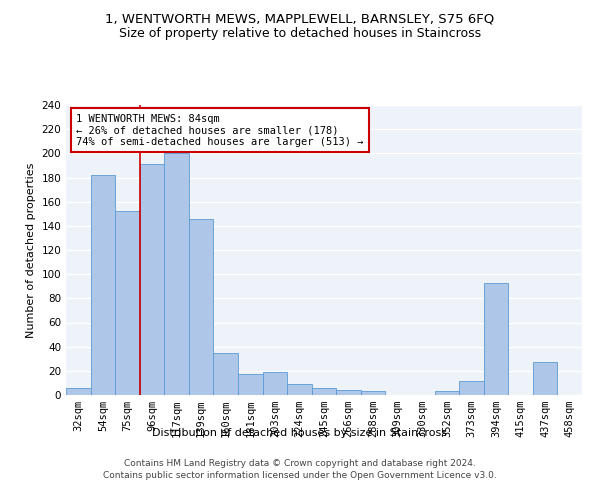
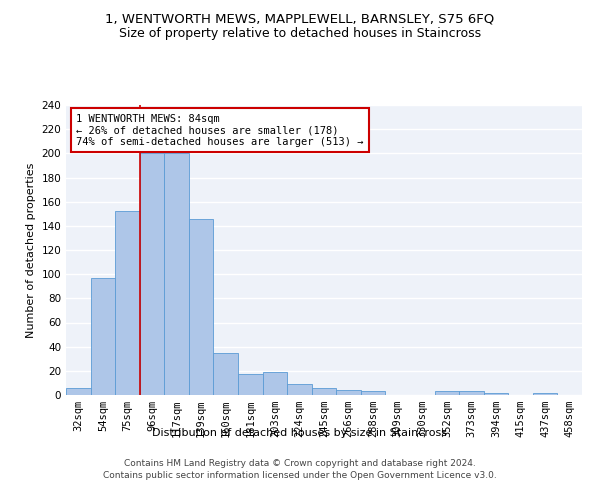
54sqm: 182 -> 97
96sqm: 191 -> 200
373sqm: 12 -> 3
394sqm: 93 -> 2
437sqm: 27 -> 2
